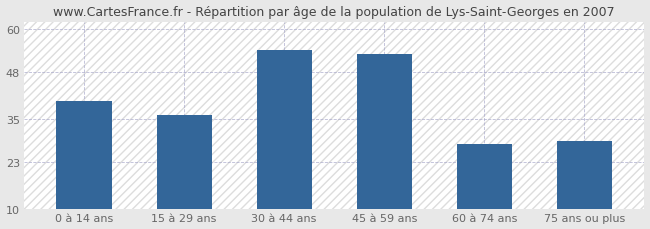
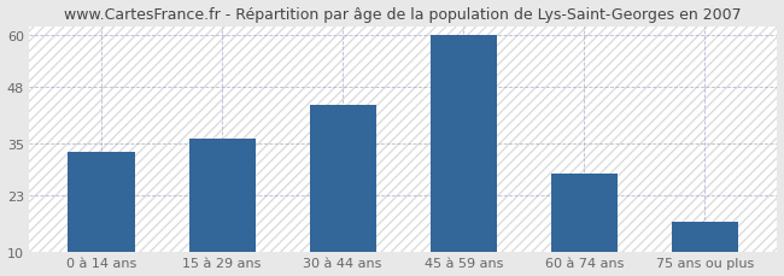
0 à 14 ans: 40 -> 33
30 à 44 ans: 54 -> 44
45 à 59 ans: 53 -> 60
75 ans ou plus: 29 -> 17
